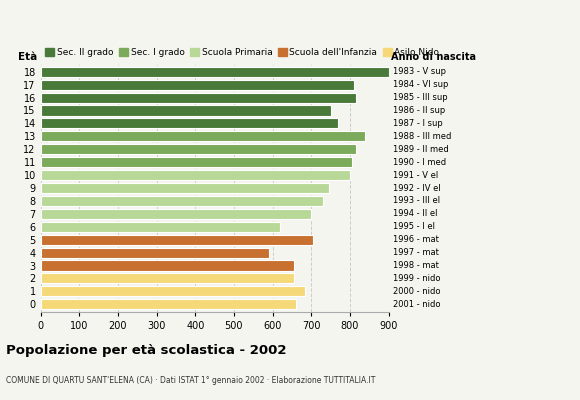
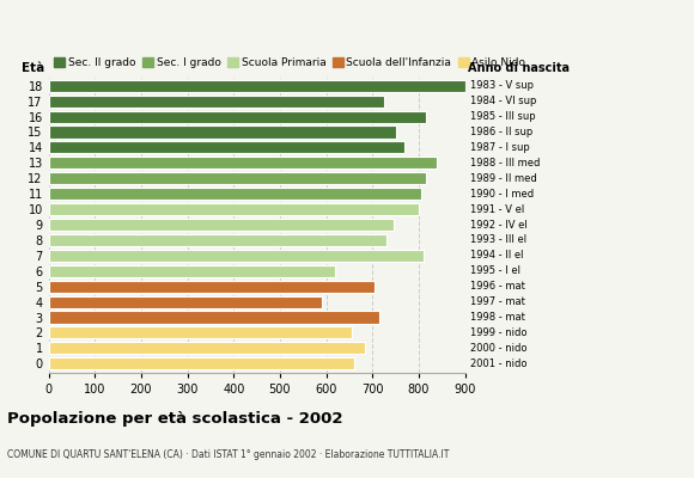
17: 810 -> 725
7: 700 -> 810
3: 655 -> 715
